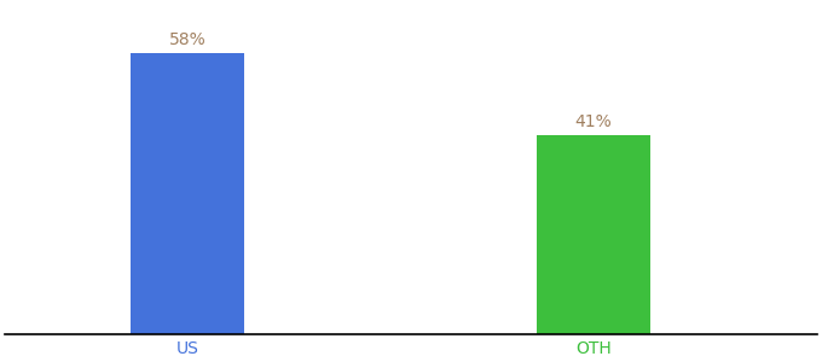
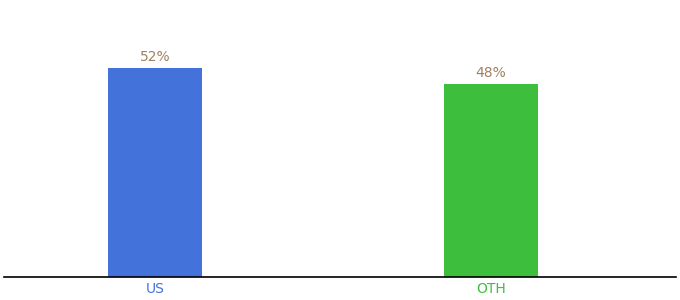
US: 58% -> 52%
OTH: 41% -> 48%
